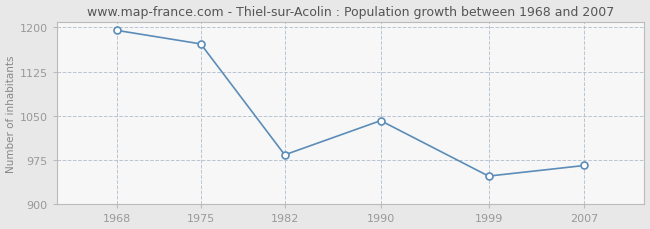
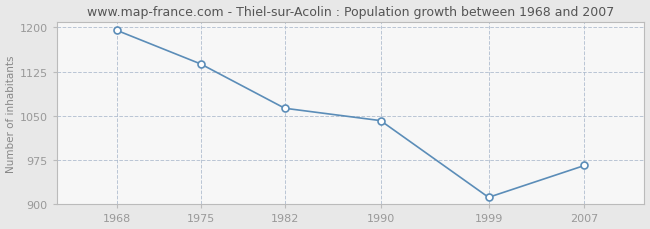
1975: 1172 -> 1138
1982: 984 -> 1063
1999: 948 -> 912
